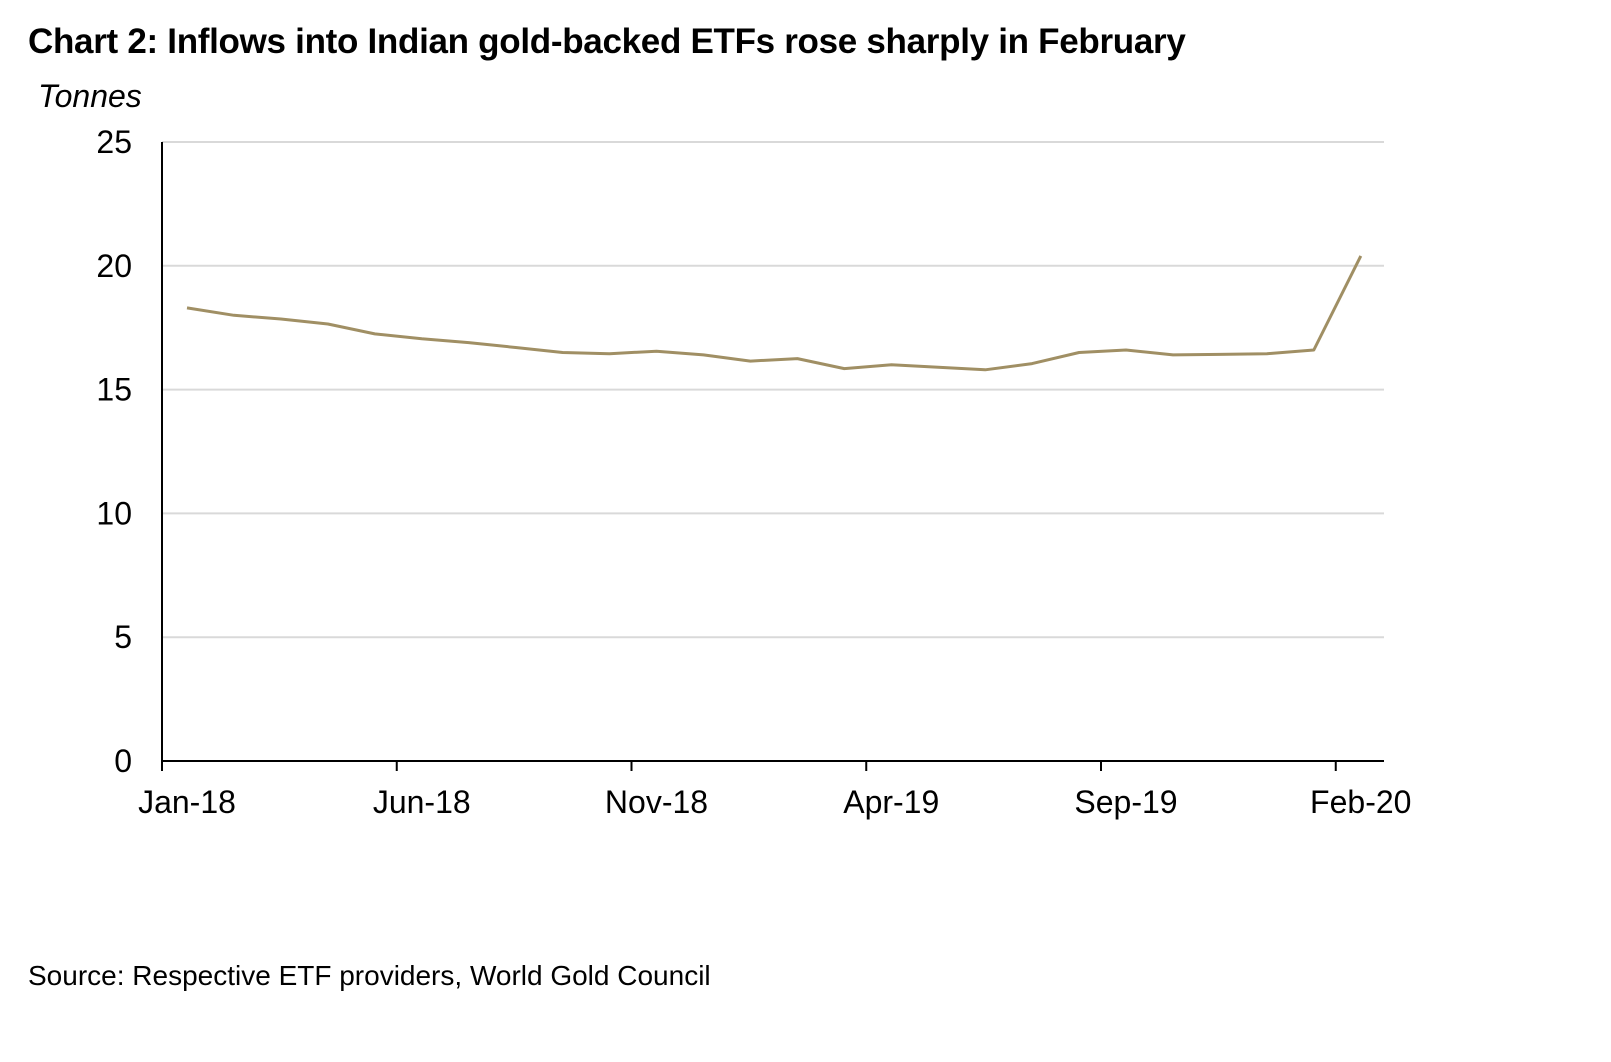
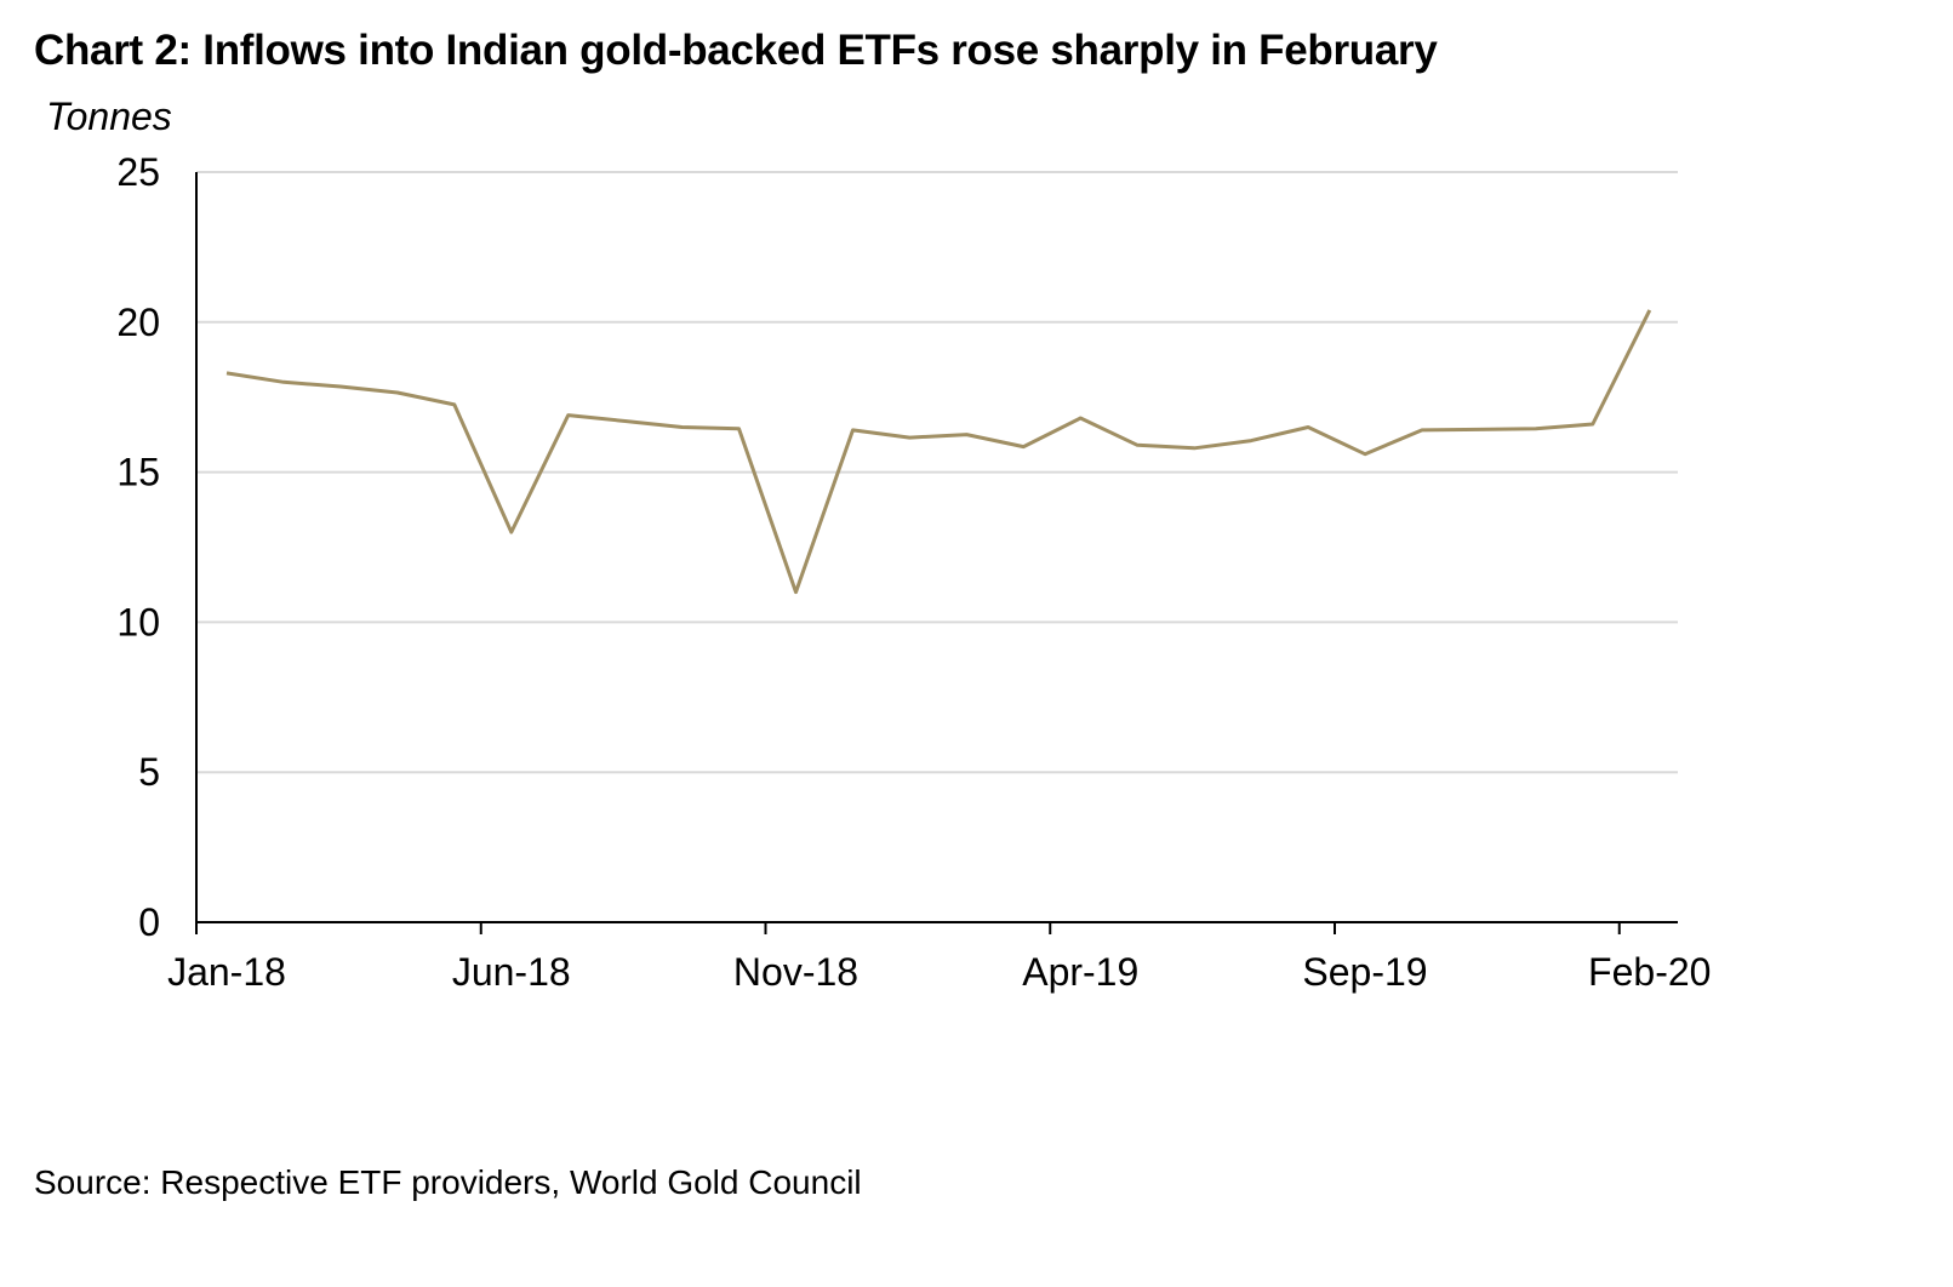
Jun-18: 17.1 -> 13.0
Nov-18: 16.6 -> 11.0
Apr-19: 16.0 -> 16.8
Sep-19: 16.6 -> 15.6
